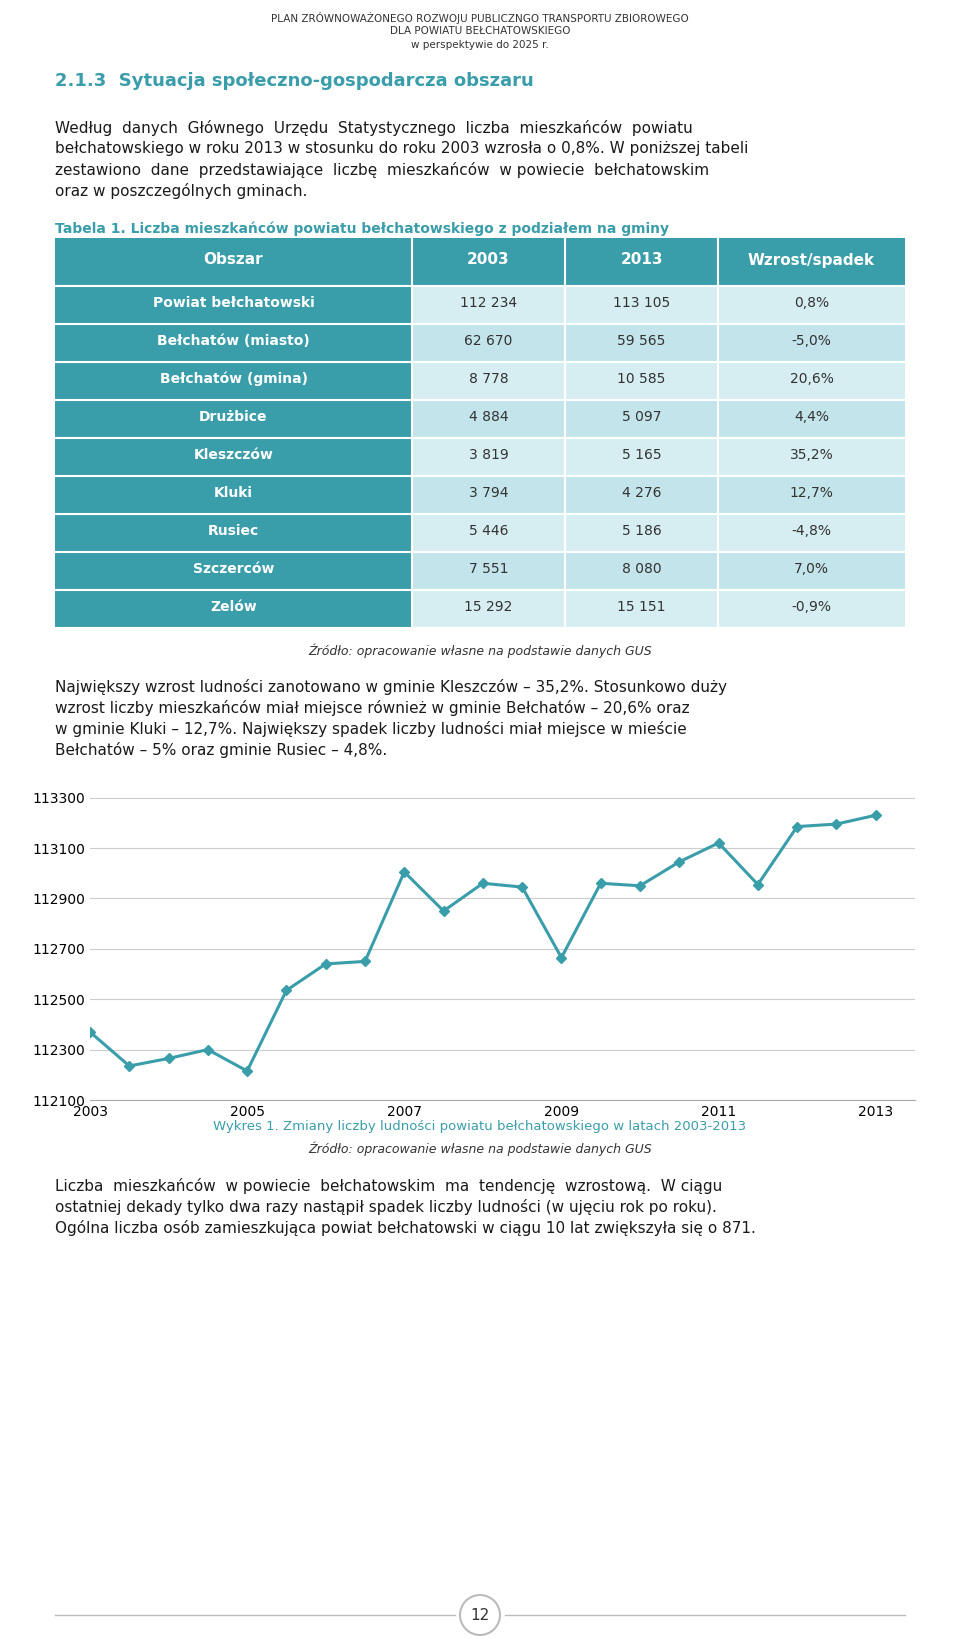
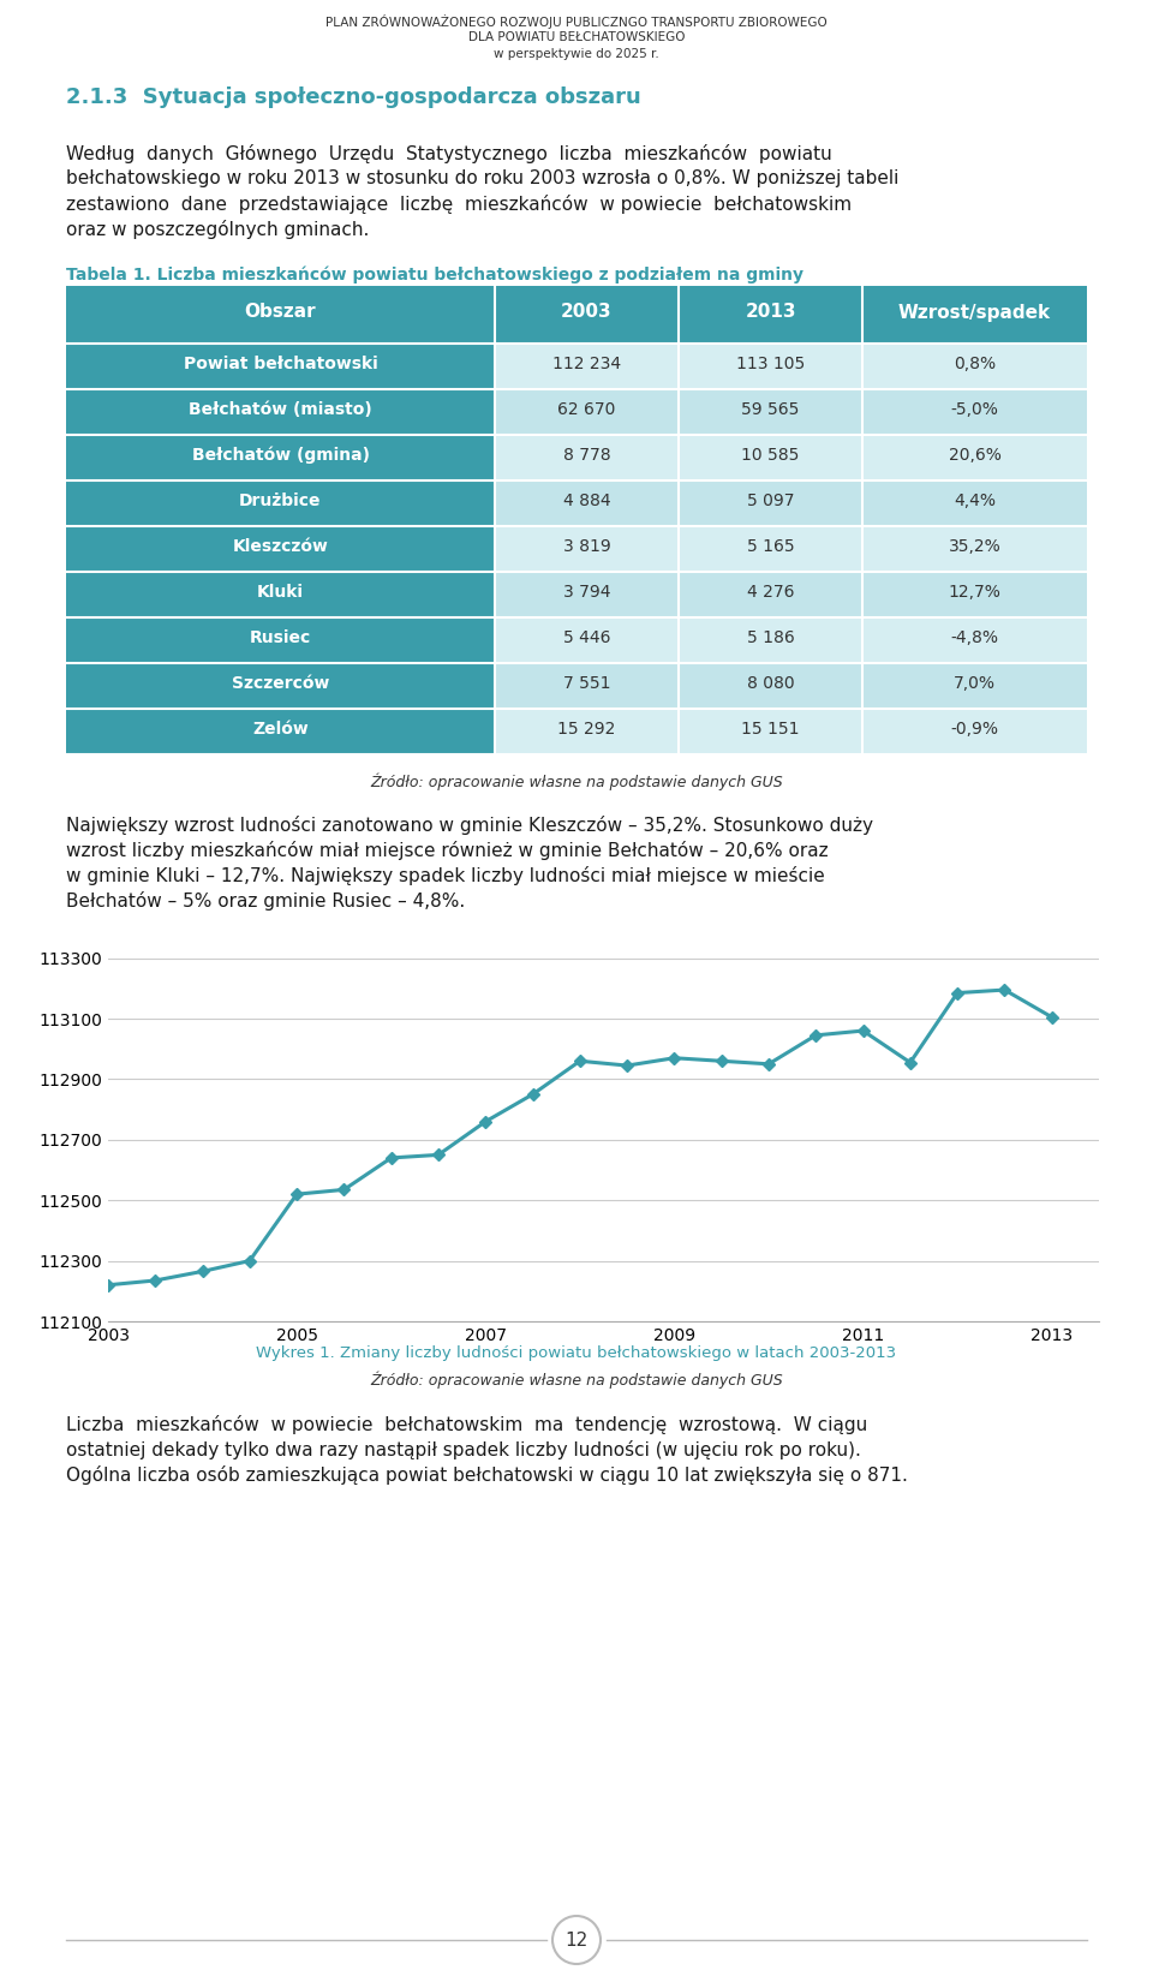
2003: 112370 -> 112220
2005: 112215 -> 112520
2007: 113005 -> 112760
2009: 112665 -> 112970
2011: 113120 -> 113060
2013: 113230 -> 113105
